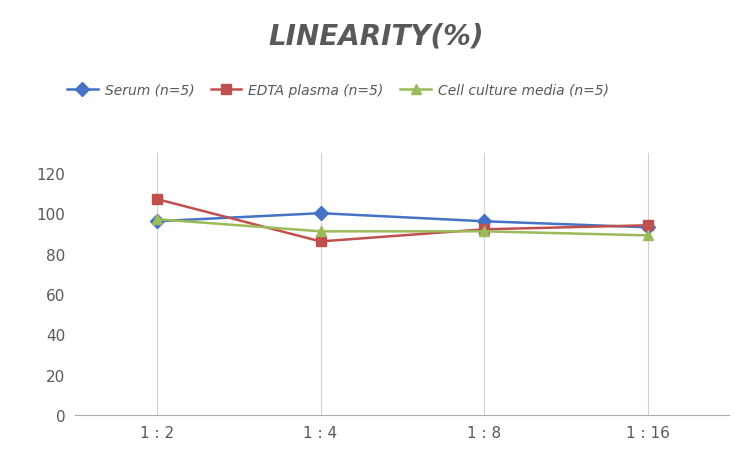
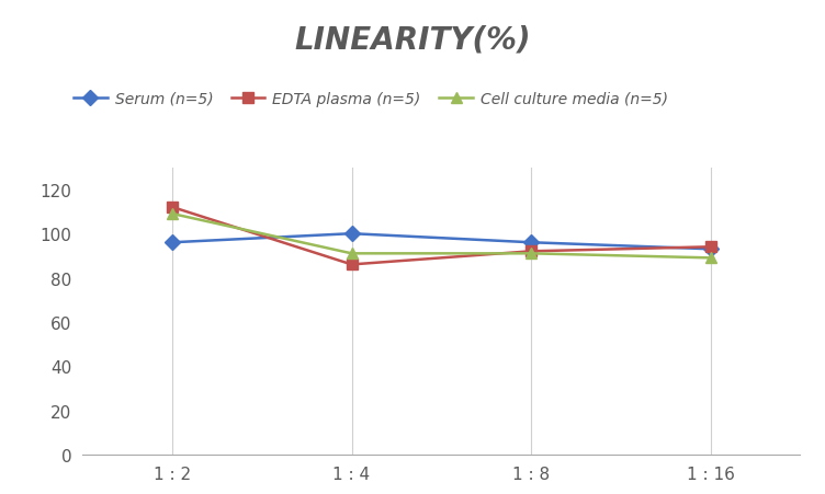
EDTA plasma (n=5)/1 : 2: 107 -> 112
Cell culture media (n=5)/1 : 2: 97 -> 109
